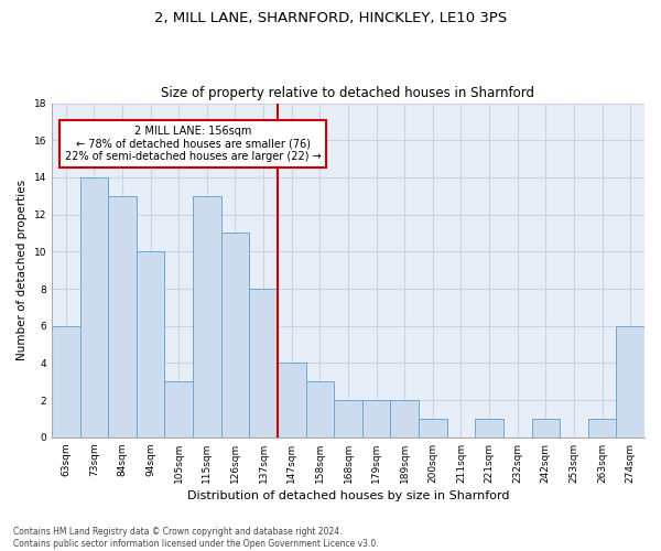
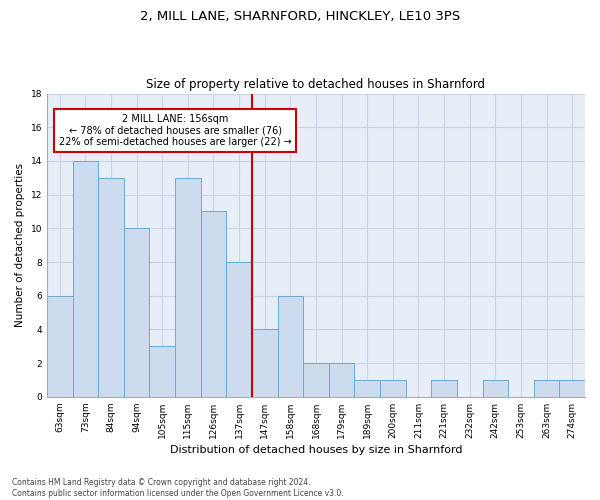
158sqm: 3 -> 6
189sqm: 2 -> 1
274sqm: 6 -> 1
